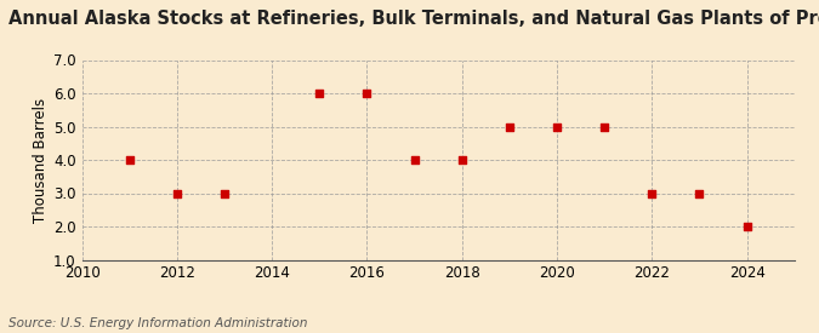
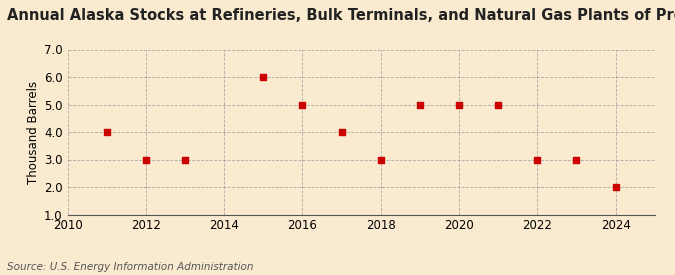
2016: 6 -> 5
2018: 4 -> 3
